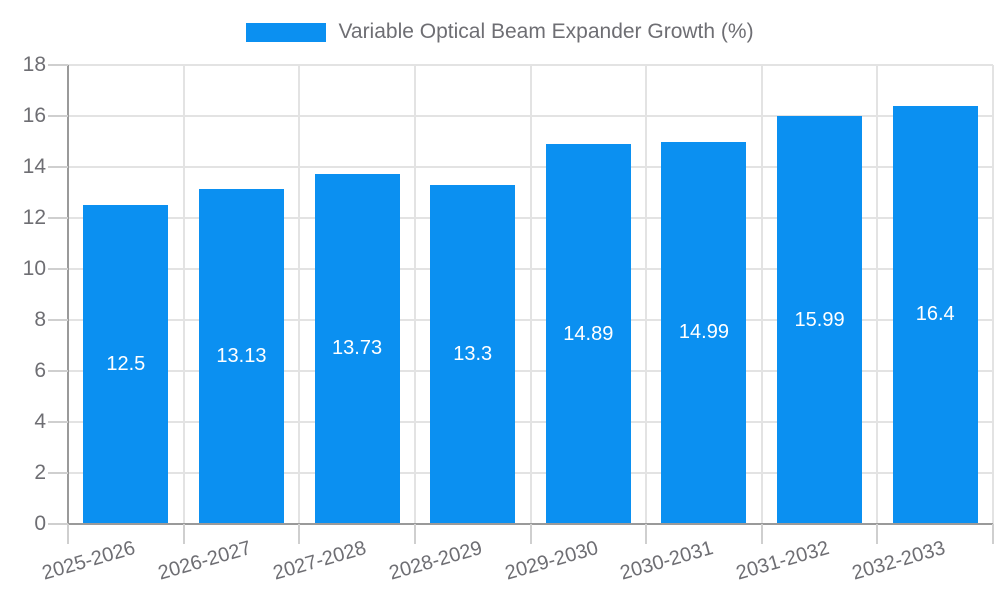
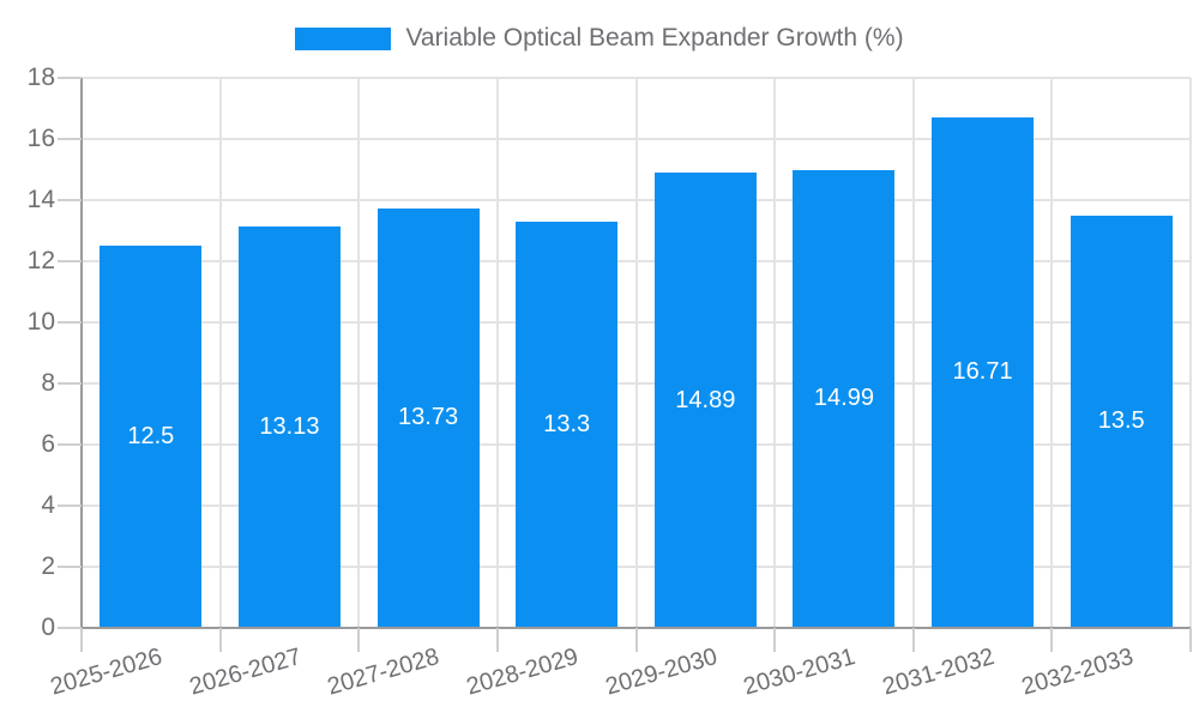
2031-2032: 15.99 -> 16.71
2032-2033: 16.4 -> 13.5
